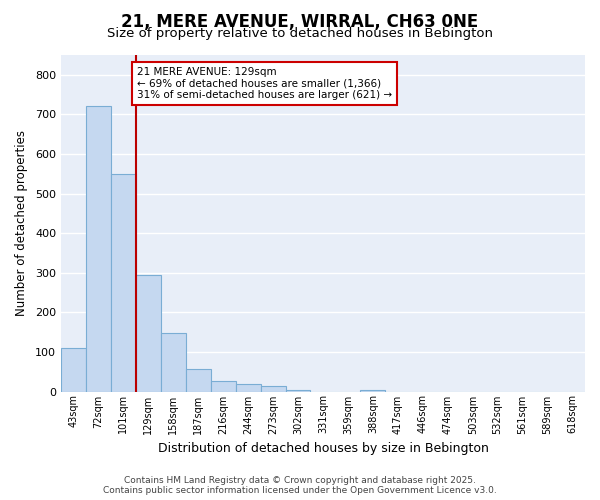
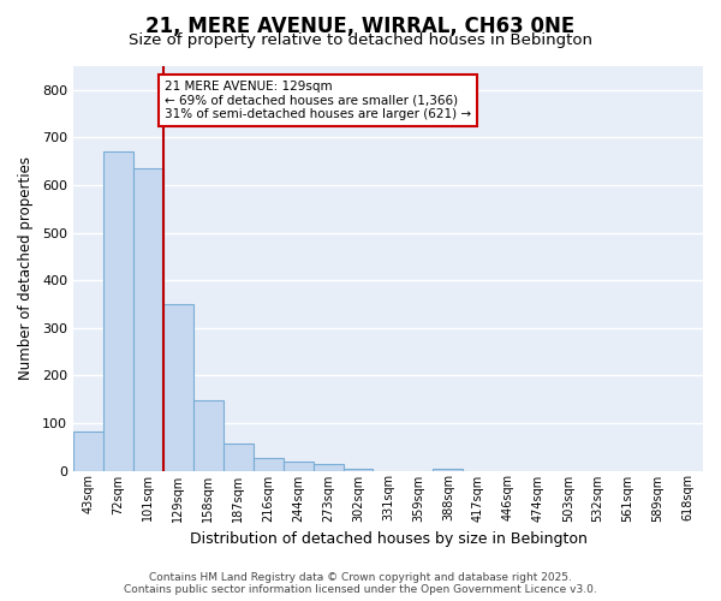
43sqm: 110 -> 83
72sqm: 720 -> 670
101sqm: 550 -> 635
129sqm: 295 -> 350
